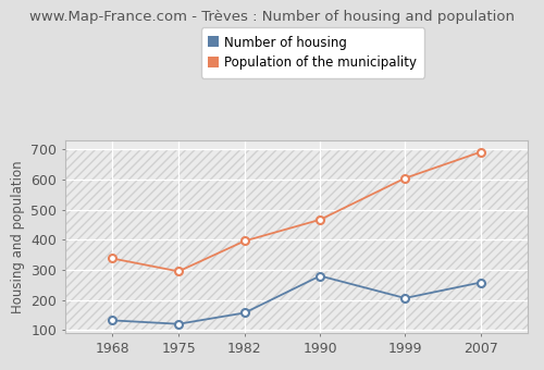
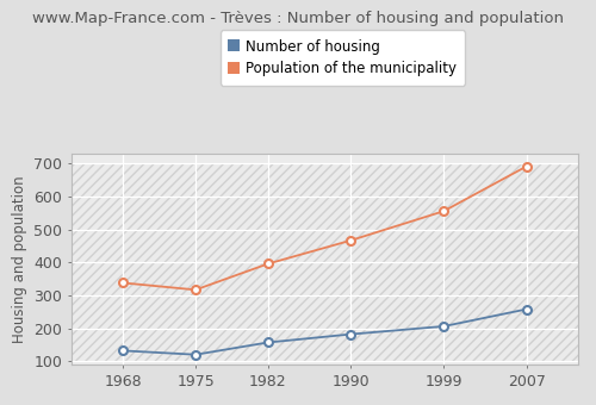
Population of the municipality/1975: 295 -> 317
Number of housing/1990: 280 -> 182
Population of the municipality/1999: 605 -> 556
